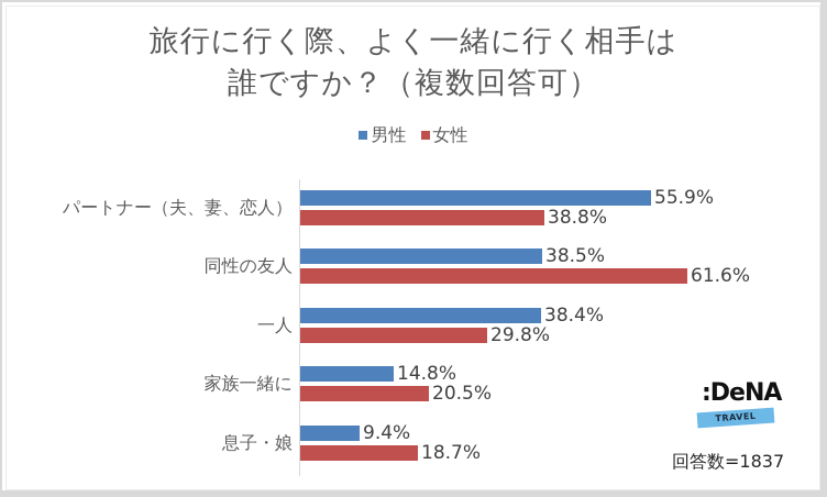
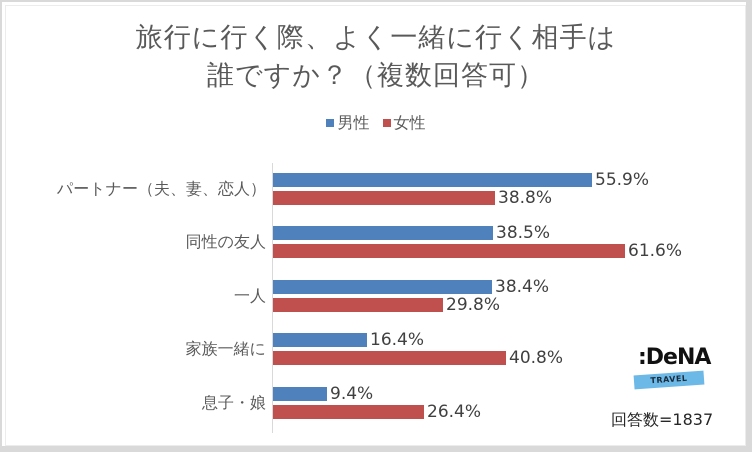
男性/家族一緒に: 14.8% -> 16.4%
女性/家族一緒に: 20.5% -> 40.8%
女性/息子・娘: 18.7% -> 26.4%
